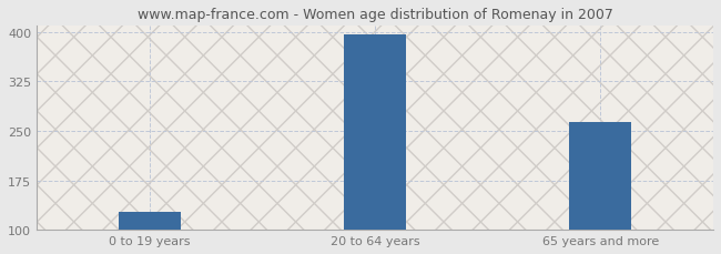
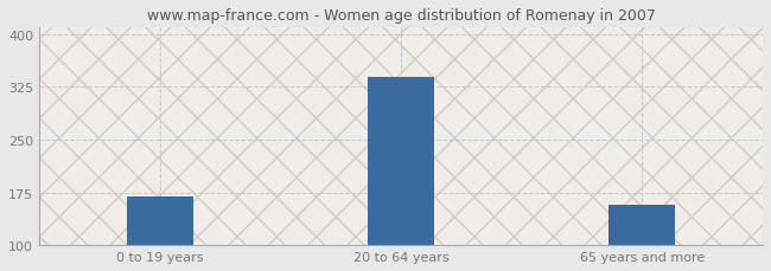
0 to 19 years: 128 -> 170
20 to 64 years: 396 -> 340
65 years and more: 263 -> 158
